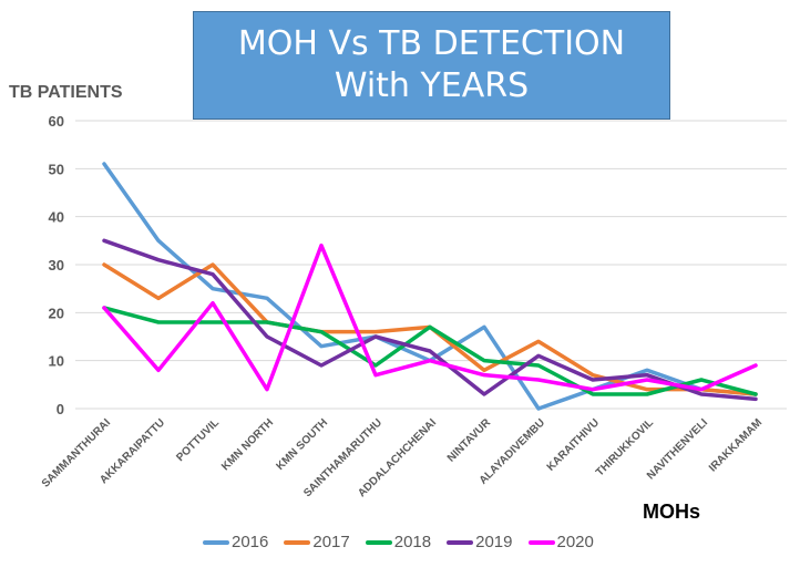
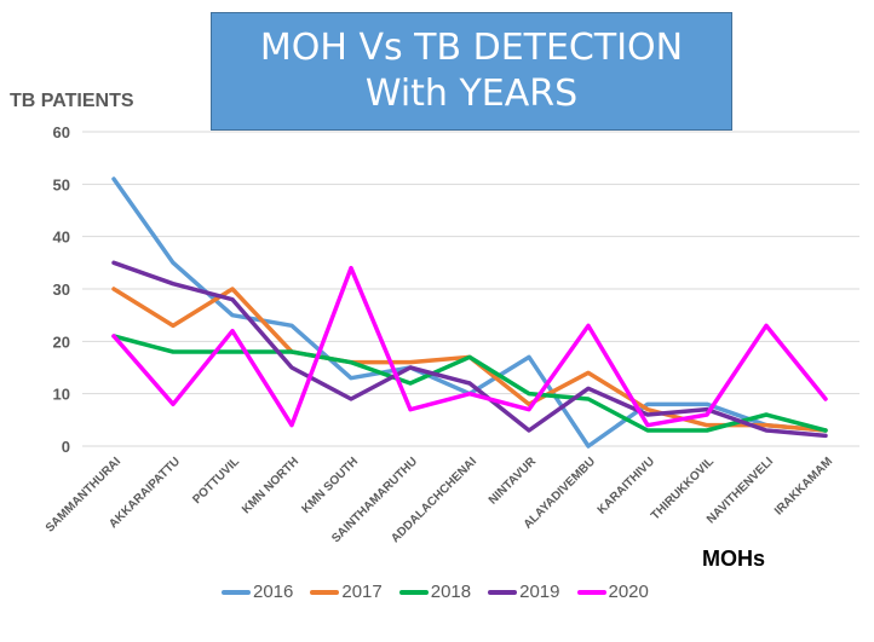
2018/SAINTHAMARUTHU: 9 -> 12
2020/ALAYADIVEMBU: 6 -> 23
2016/KARAITHIVU: 4 -> 8
2020/NAVITHENVELI: 4 -> 23
